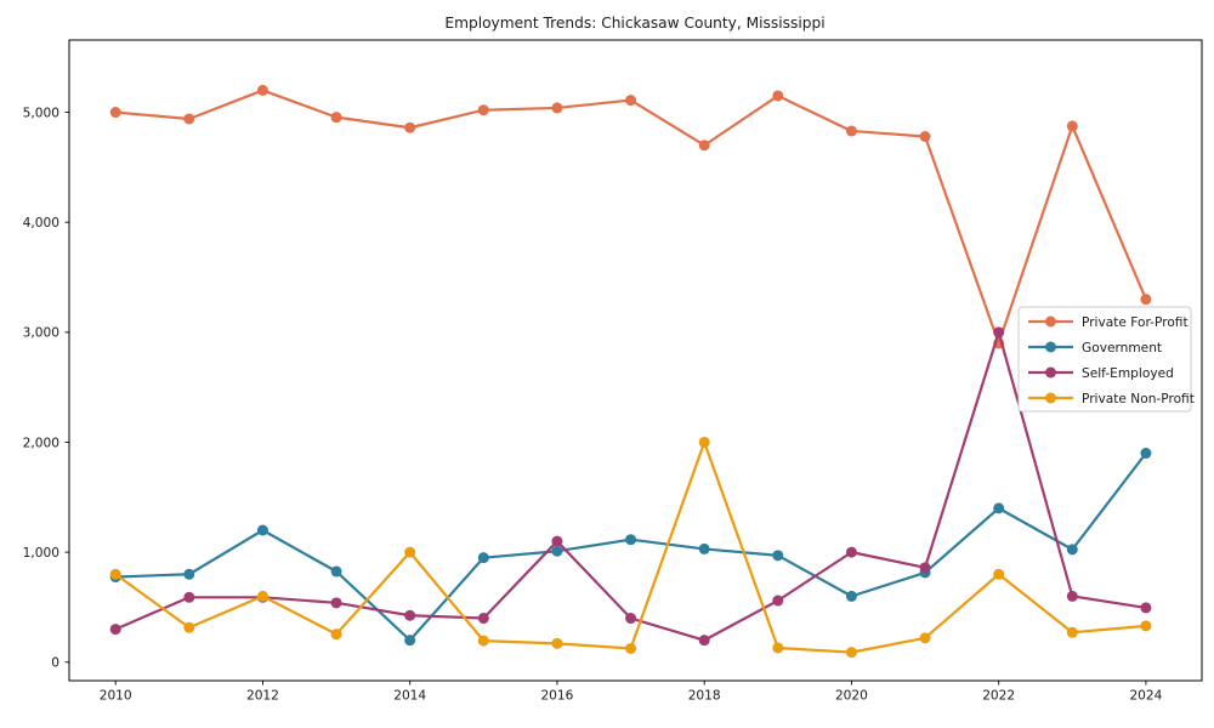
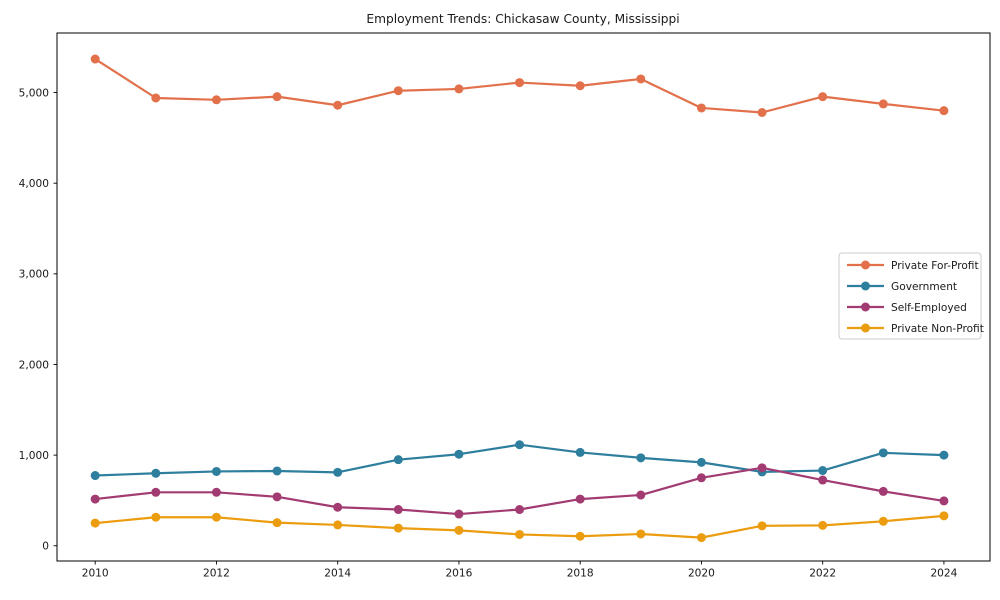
Private For-Profit/2010: 5000 -> 5400
Self-Employed/2010: 300 -> 500
Private Non-Profit/2010: 800 -> 200
Private For-Profit/2012: 5200 -> 4900
Government/2012: 1200 -> 800
Private Non-Profit/2012: 600 -> 300
Government/2014: 200 -> 800
Private Non-Profit/2014: 1000 -> 200
Self-Employed/2016: 1100 -> 400
Private For-Profit/2018: 4700 -> 5100
Self-Employed/2018: 200 -> 500
Private Non-Profit/2018: 2000 -> 100
Government/2020: 600 -> 900
Self-Employed/2020: 1000 -> 800
Private For-Profit/2022: 2900 -> 5000
Government/2022: 1400 -> 800
Self-Employed/2022: 3000 -> 700
Private Non-Profit/2022: 800 -> 200
Private For-Profit/2024: 3300 -> 4800
Government/2024: 1900 -> 1000
